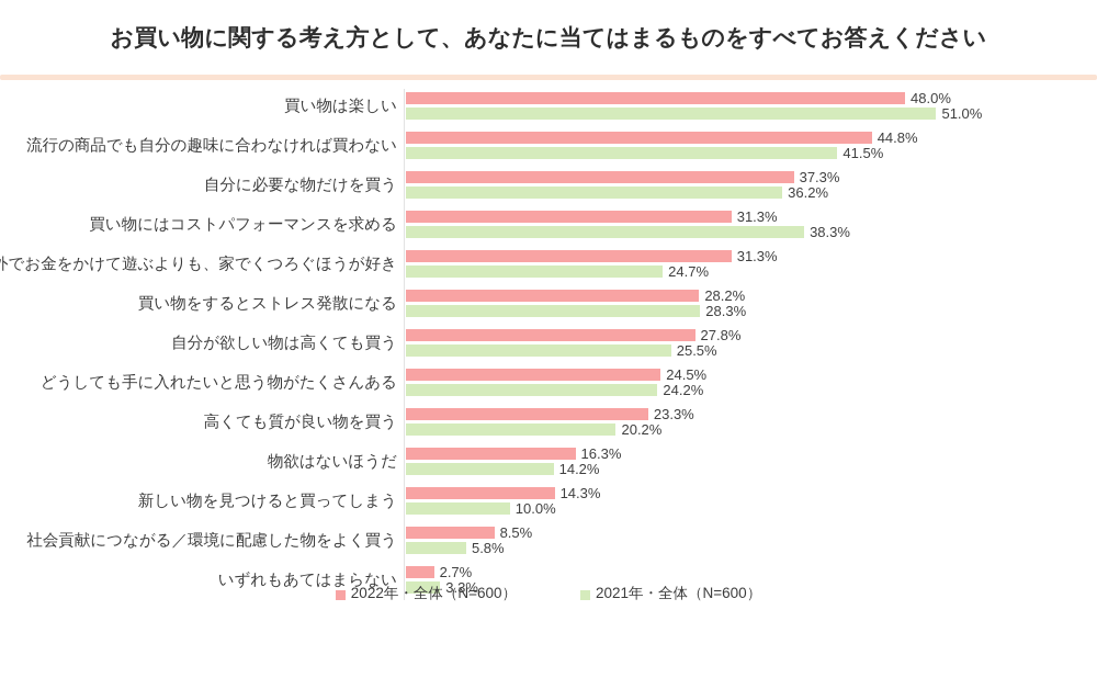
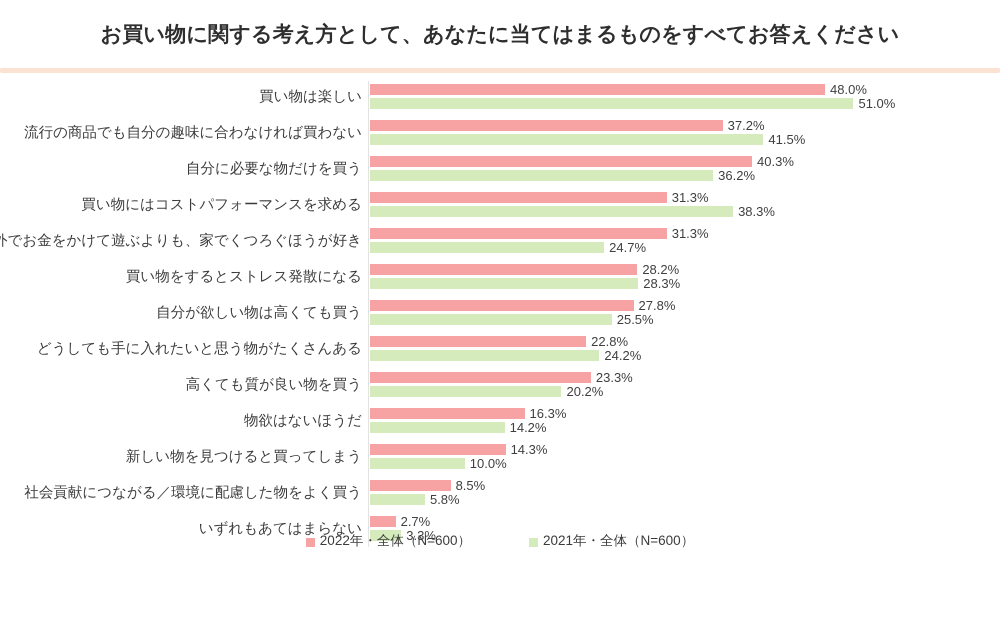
2022年・全体（N=600）/流行の商品でも自分の趣味に合わなければ買わない: 44.8% -> 37.2%
2022年・全体（N=600）/自分に必要な物だけを買う: 37.3% -> 40.3%
2022年・全体（N=600）/どうしても手に入れたいと思う物がたくさんある: 24.5% -> 22.8%
